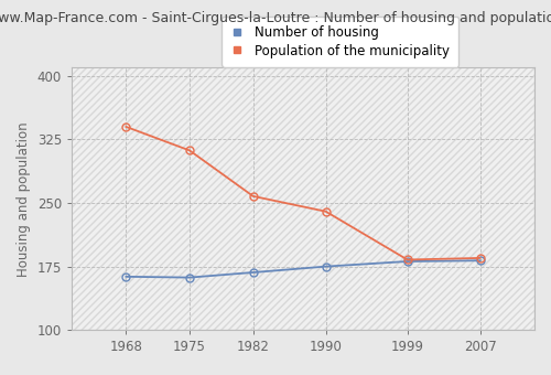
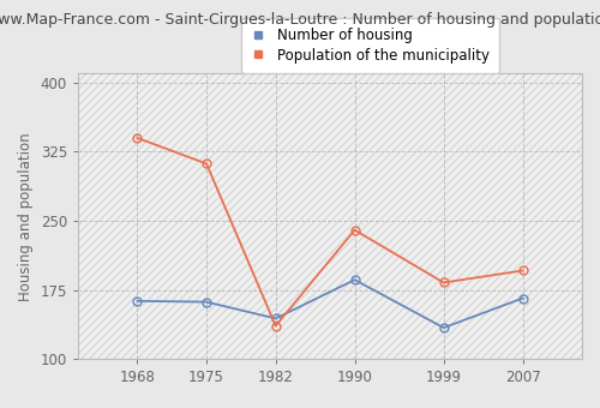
Number of housing/1982: 168 -> 144
Population of the municipality/1982: 258 -> 136
Number of housing/1990: 175 -> 186
Number of housing/1999: 181 -> 134
Number of housing/2007: 182 -> 166
Population of the municipality/2007: 185 -> 196
